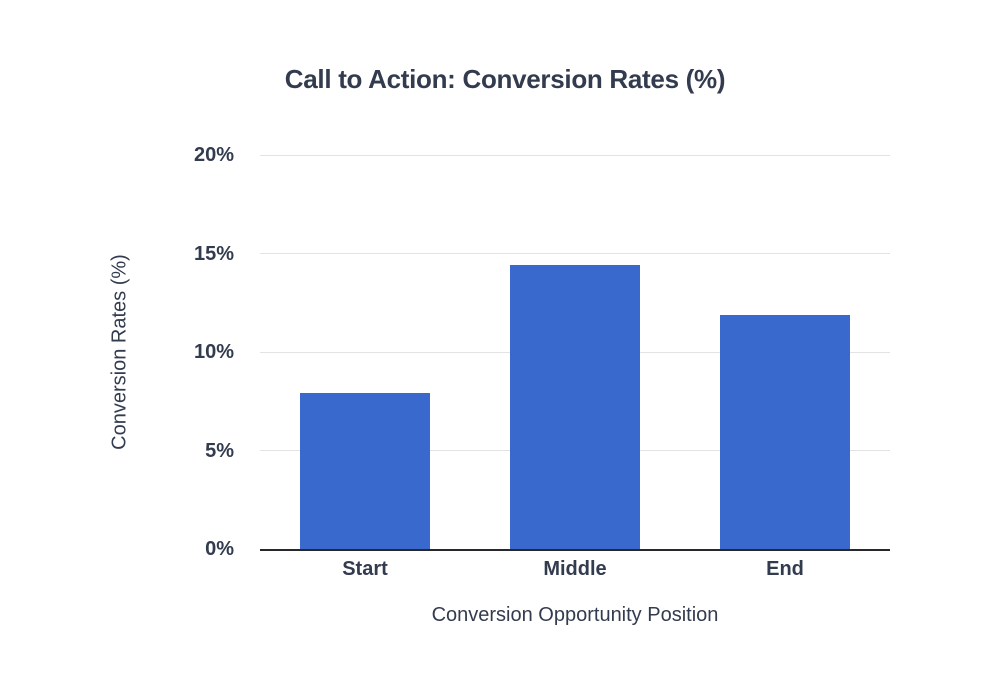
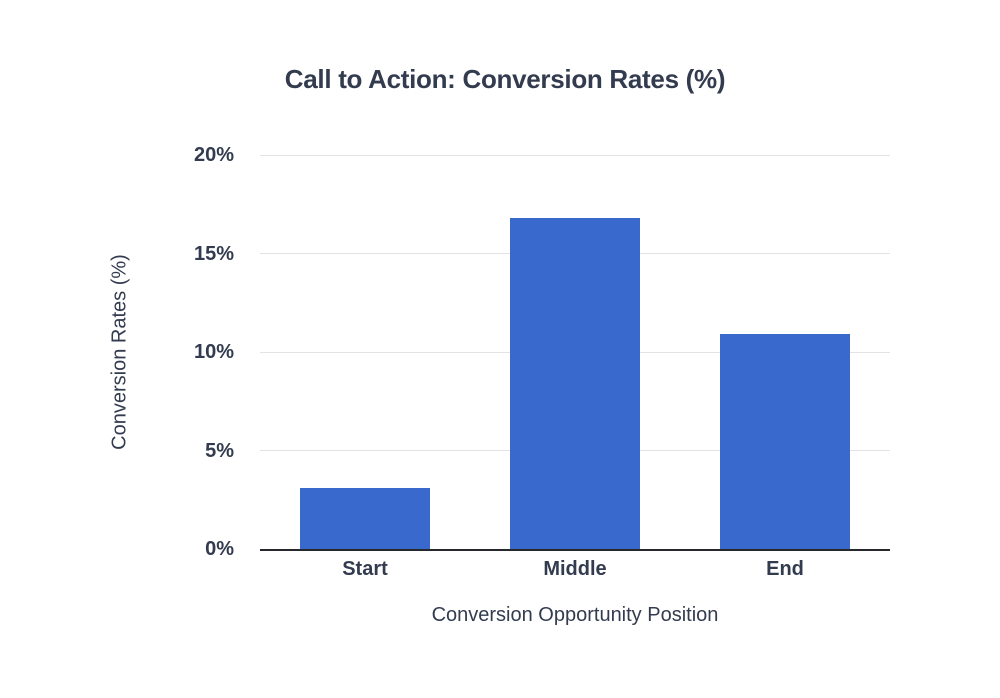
Start: 7.9% -> 3.1%
Middle: 14.4% -> 16.8%
End: 11.9% -> 10.9%
